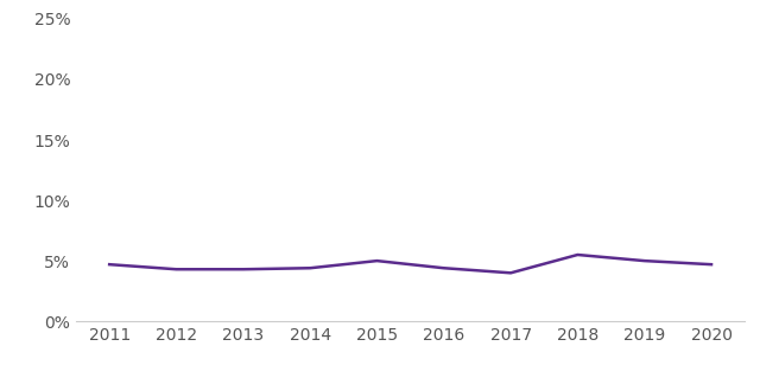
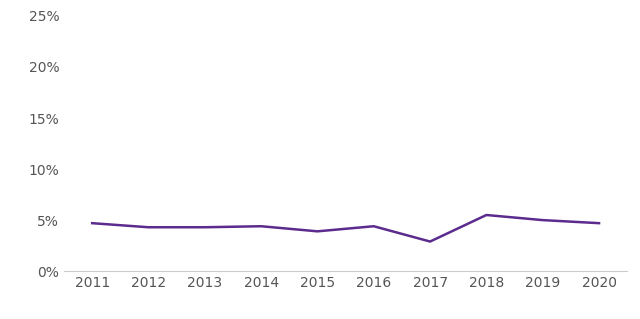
2015: 5.0% -> 3.9%
2017: 4.0% -> 2.9%
